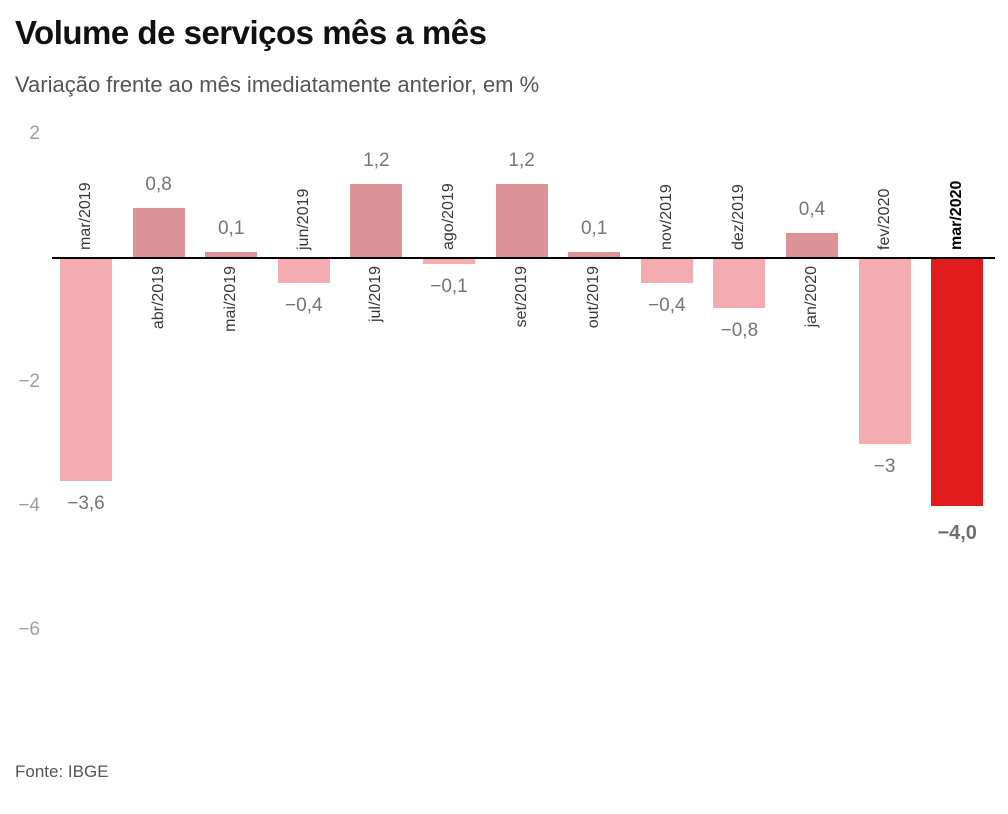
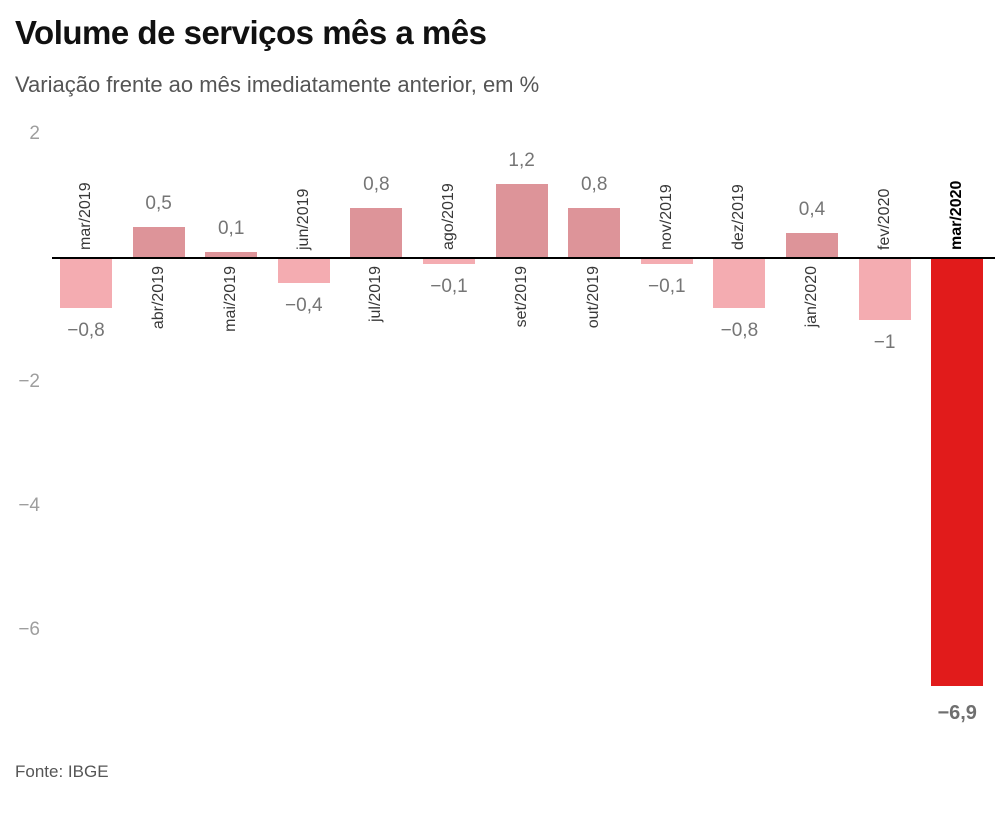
mar/2019: −3,6 -> −0,8
abr/2019: 0,8 -> 0,5
jul/2019: 1,2 -> 0,8
out/2019: 0,1 -> 0,8
nov/2019: −0,4 -> −0,1
fev/2020: −3 -> −1
mar/2020: −4,0 -> −6,9
